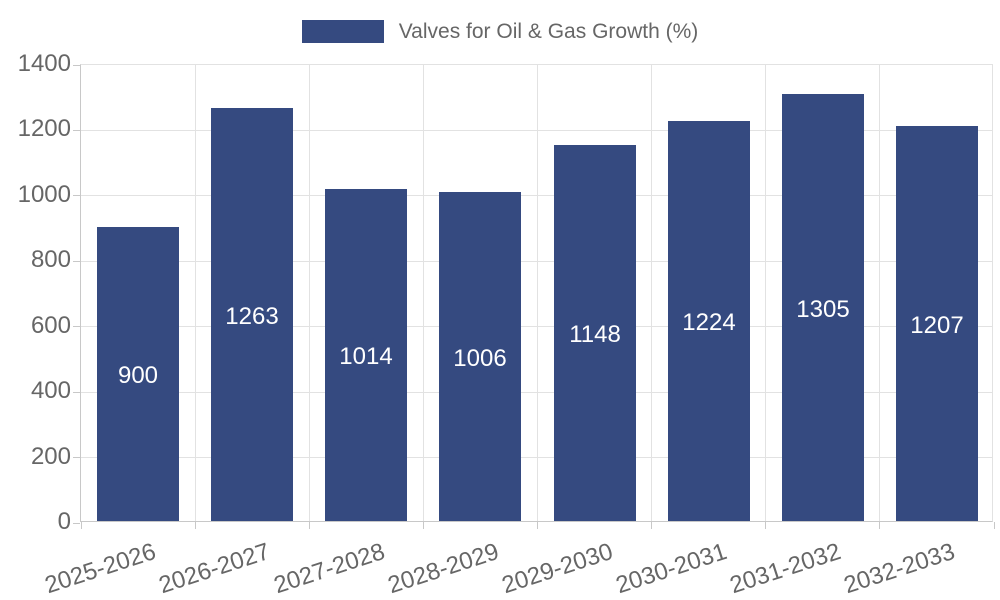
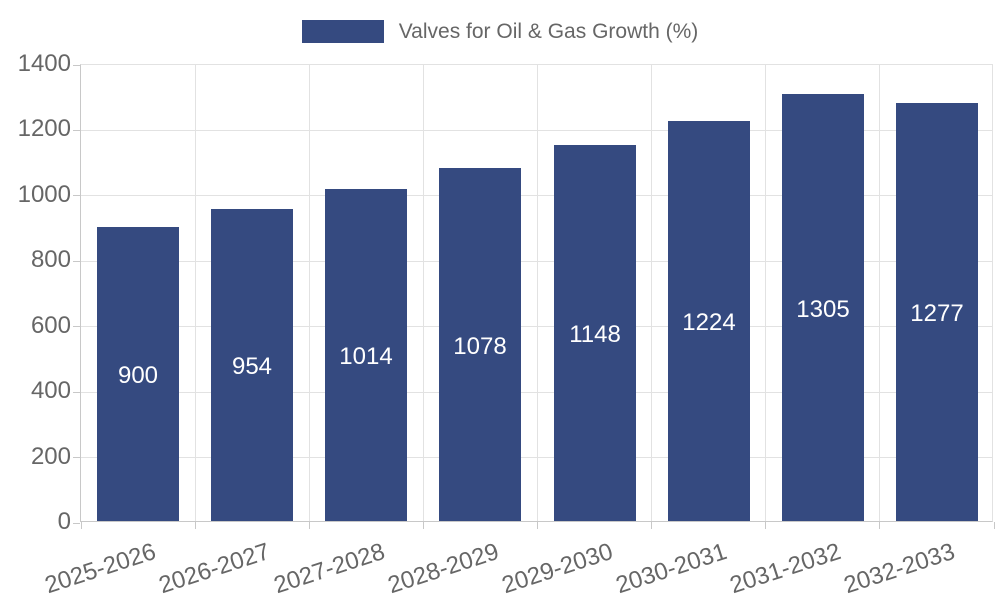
2026-2027: 1263 -> 954
2028-2029: 1006 -> 1078
2032-2033: 1207 -> 1277
